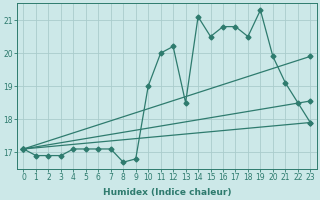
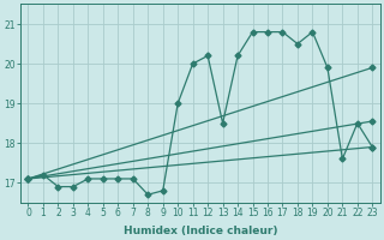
1: 16.9 -> 17.2
14: 21.1 -> 20.2
15: 20.5 -> 20.8
19: 21.3 -> 20.8
21: 19.1 -> 17.6
